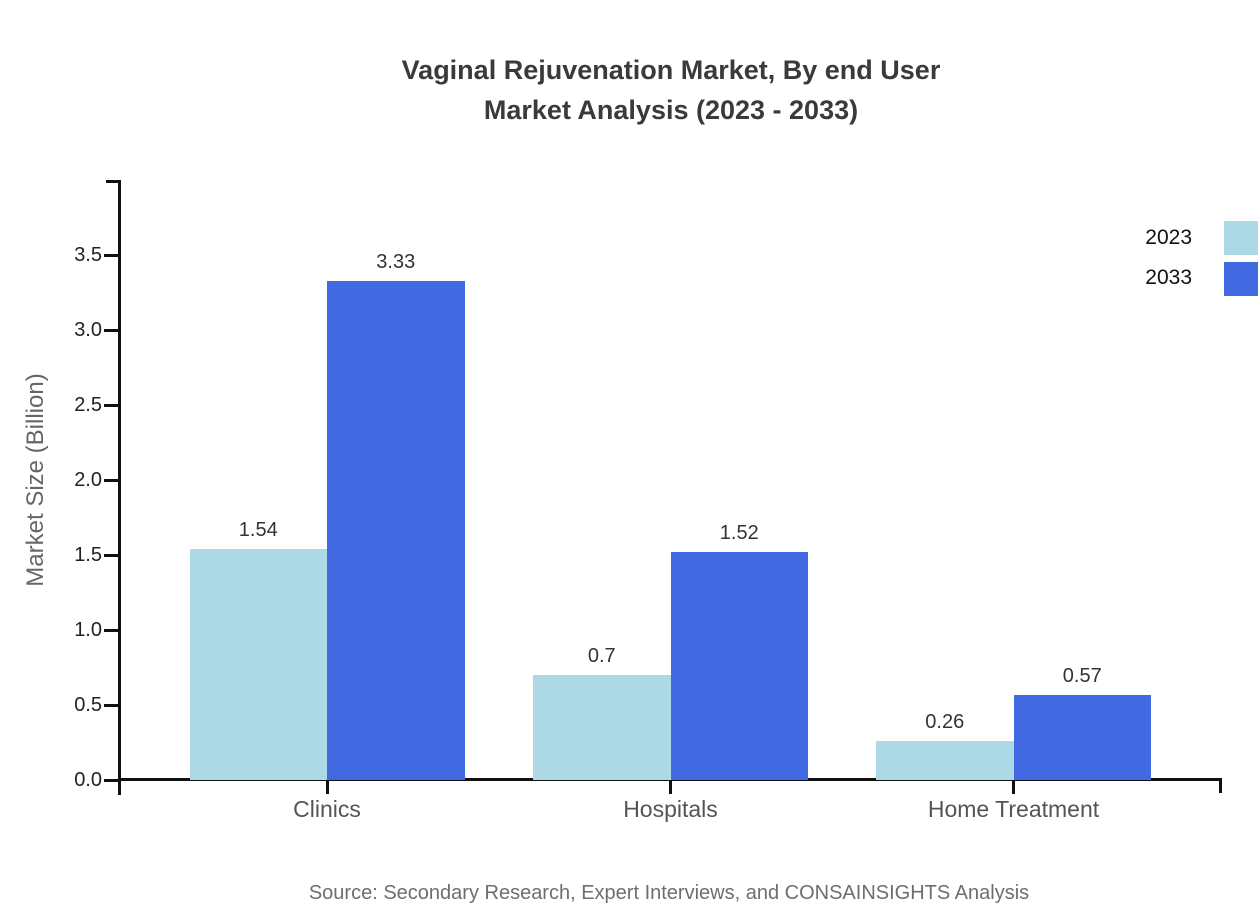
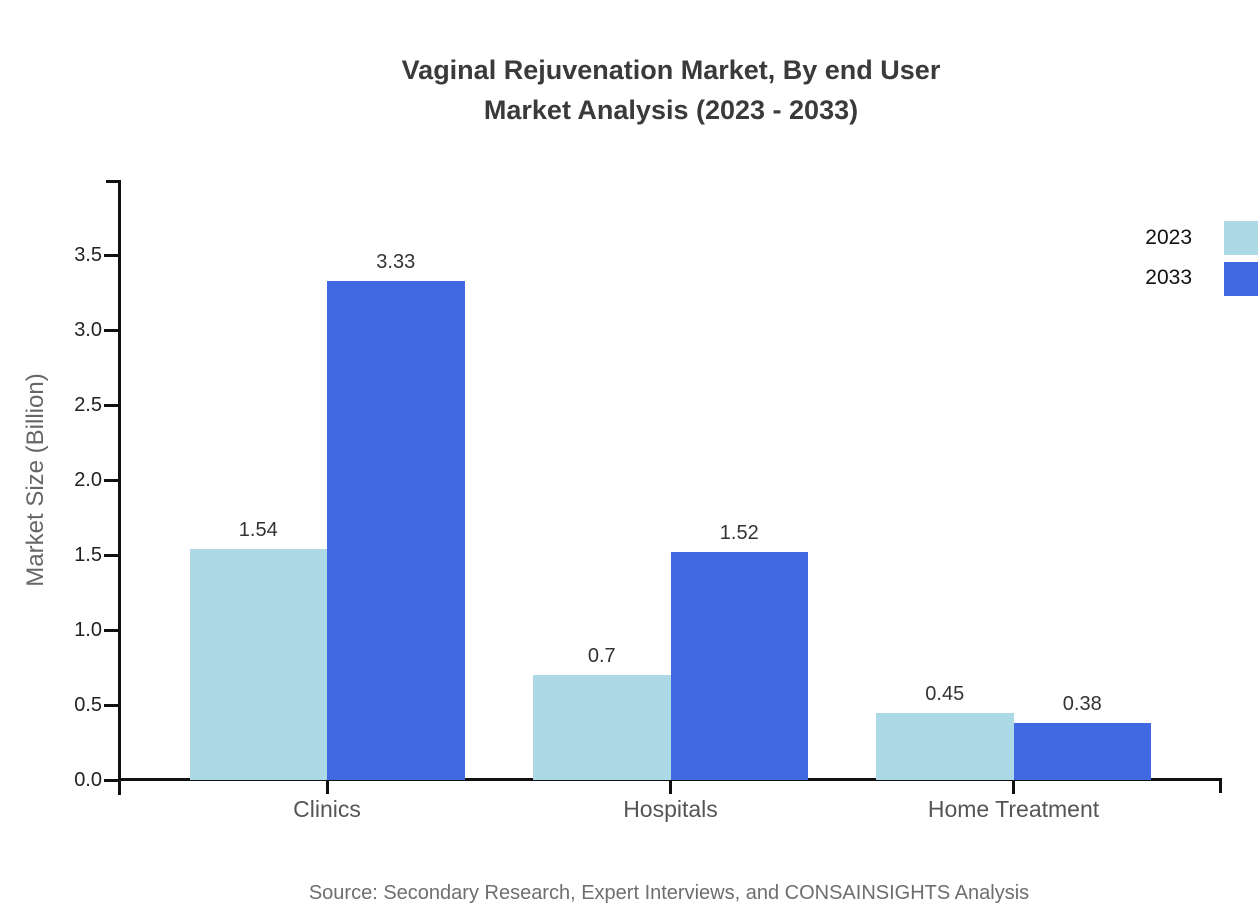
2023/Home Treatment: 0.26 -> 0.45
2033/Home Treatment: 0.57 -> 0.38
